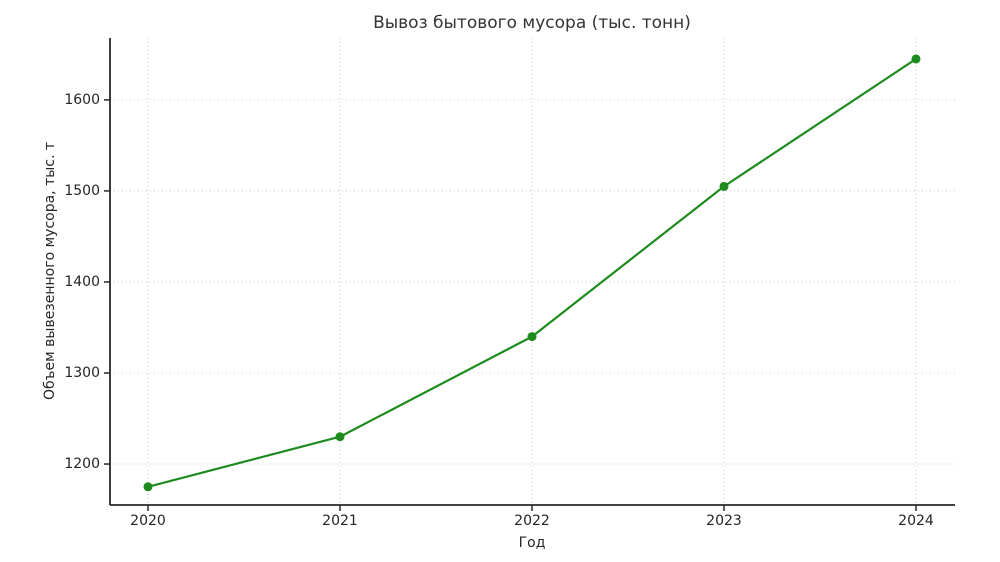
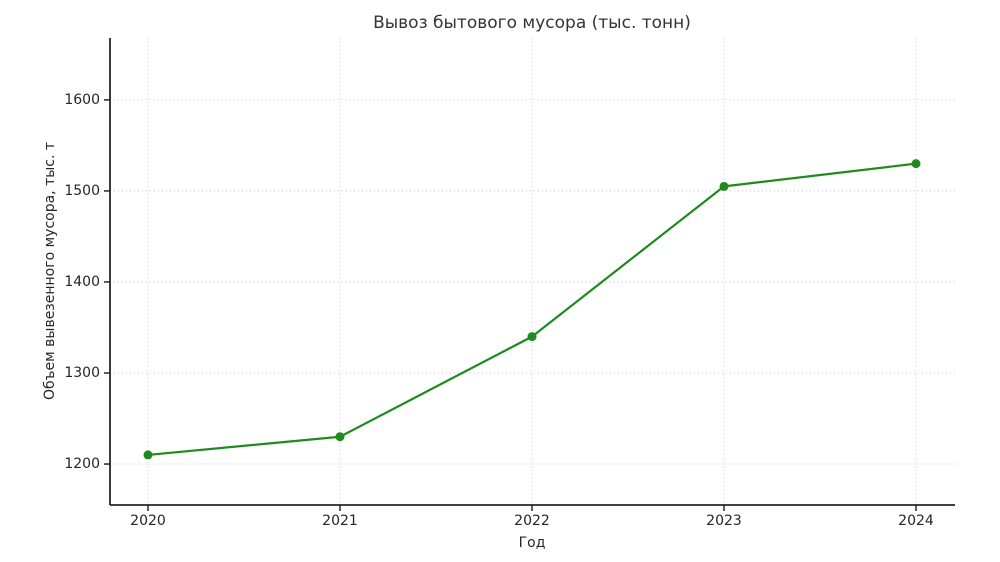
2020: 1180 -> 1210
2024: 1640 -> 1530
